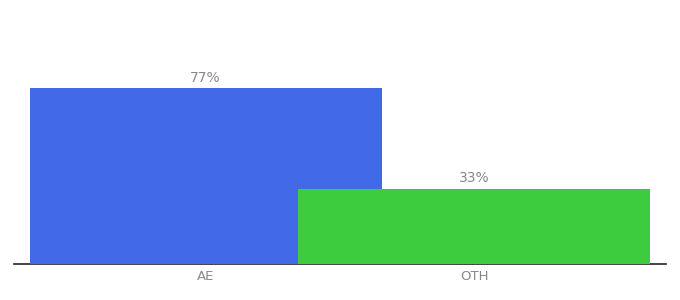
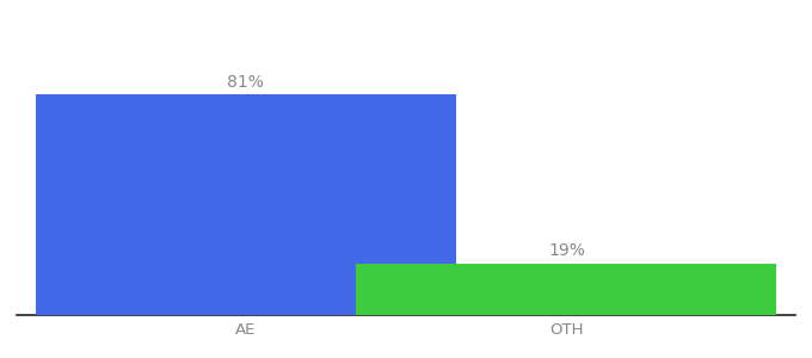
AE: 77% -> 81%
OTH: 33% -> 19%
